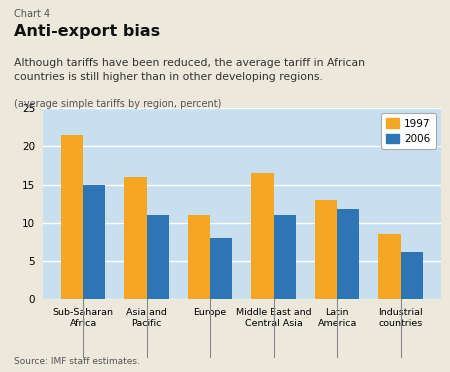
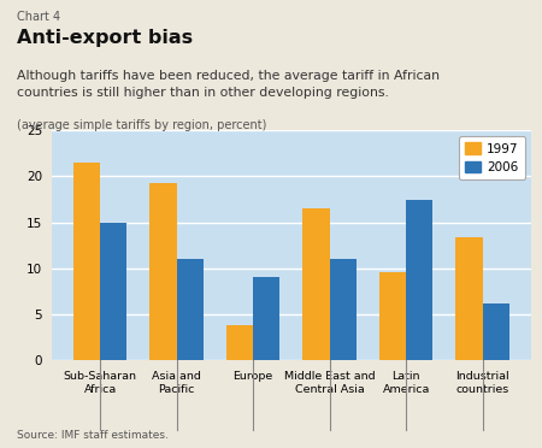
1997/Asia and Pacific: 16.0 -> 19.2
1997/Europe: 11.0 -> 3.8
2006/Europe: 8.0 -> 9.0
1997/Latin America: 13.0 -> 9.6
2006/Latin America: 11.8 -> 17.4
1997/Industrial countries: 8.5 -> 13.4
